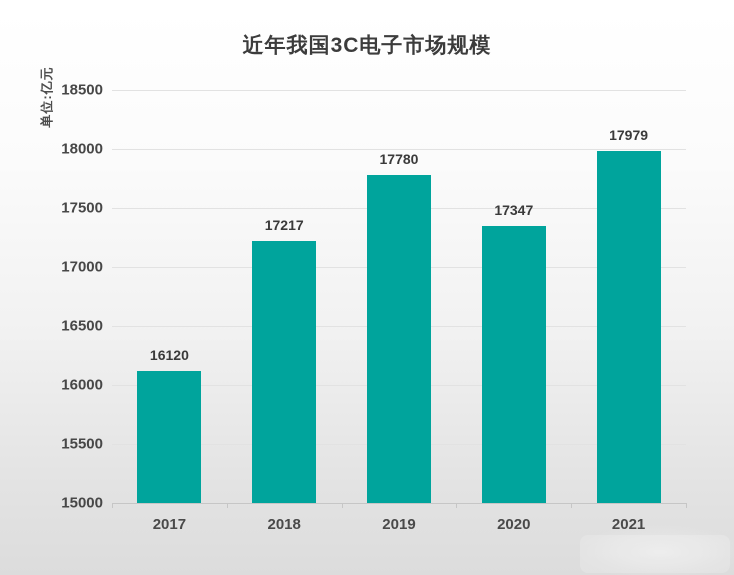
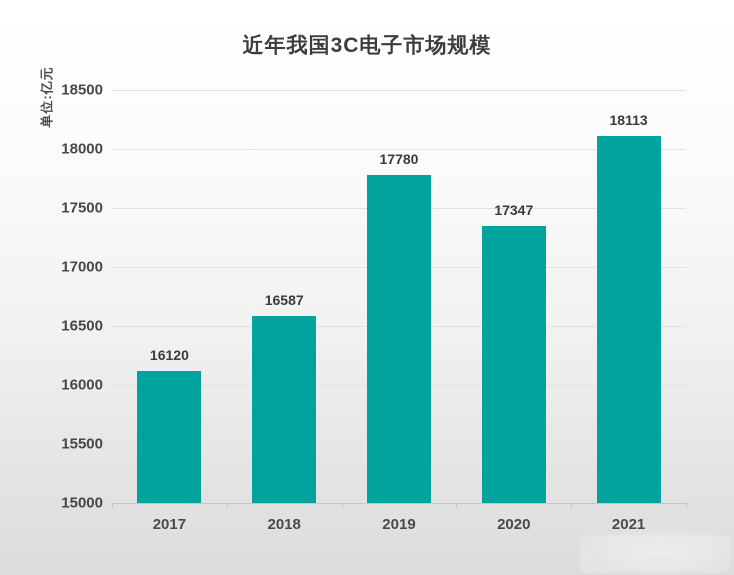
2018: 17217 -> 16587
2021: 17979 -> 18113
